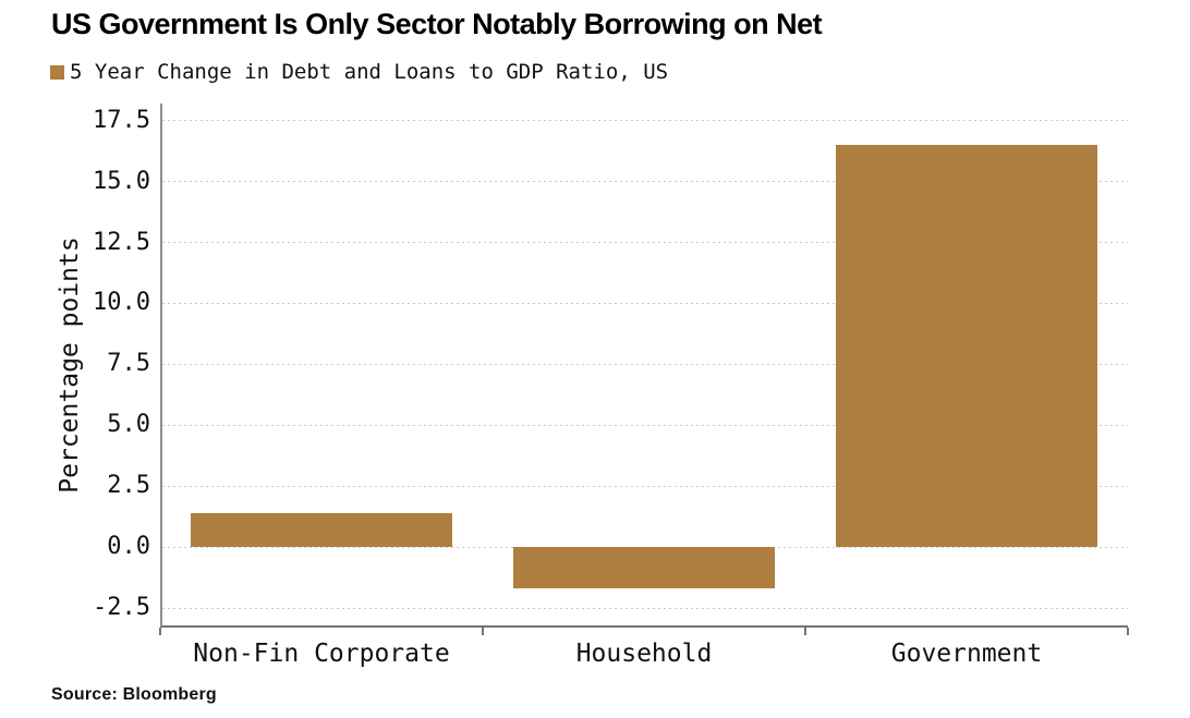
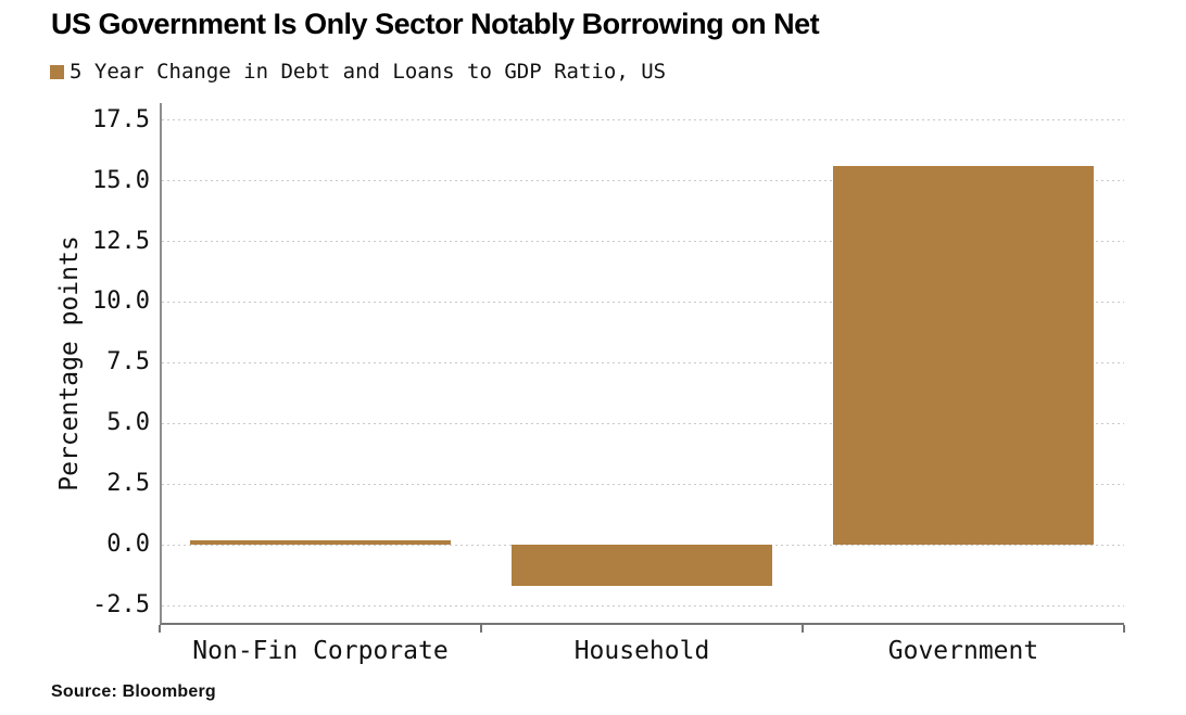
Non-Fin Corporate: 1.4 -> 0.2
Government: 16.5 -> 15.6
